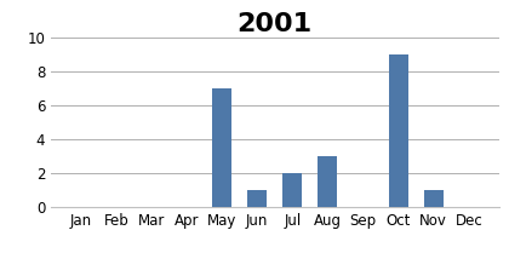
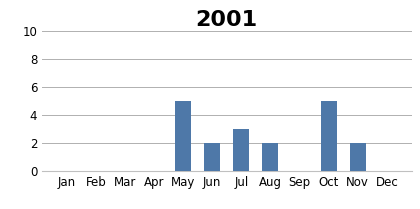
May: 7 -> 5
Jun: 1 -> 2
Jul: 2 -> 3
Aug: 3 -> 2
Oct: 9 -> 5
Nov: 1 -> 2
